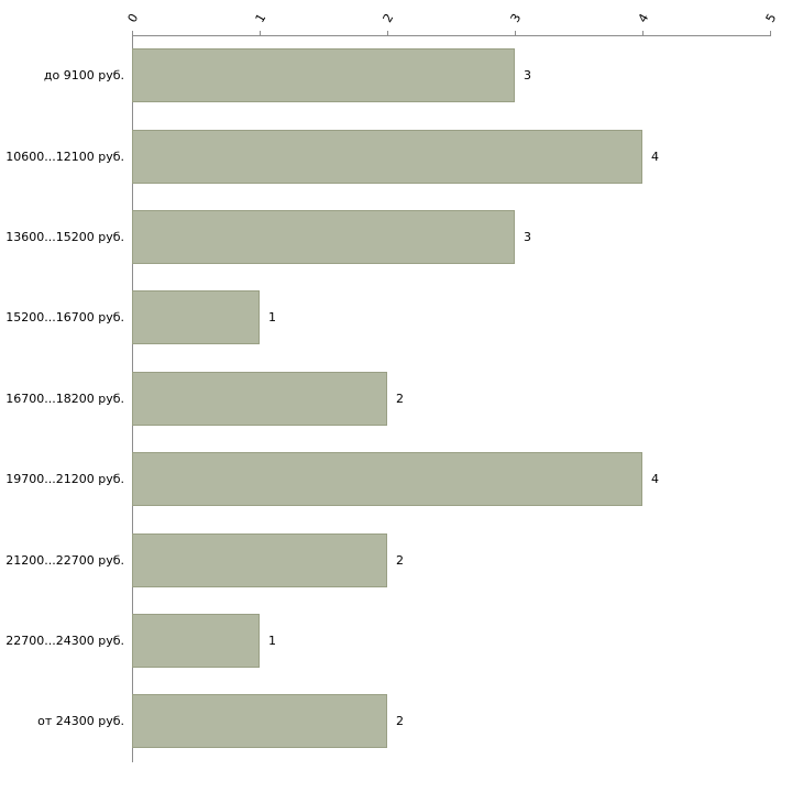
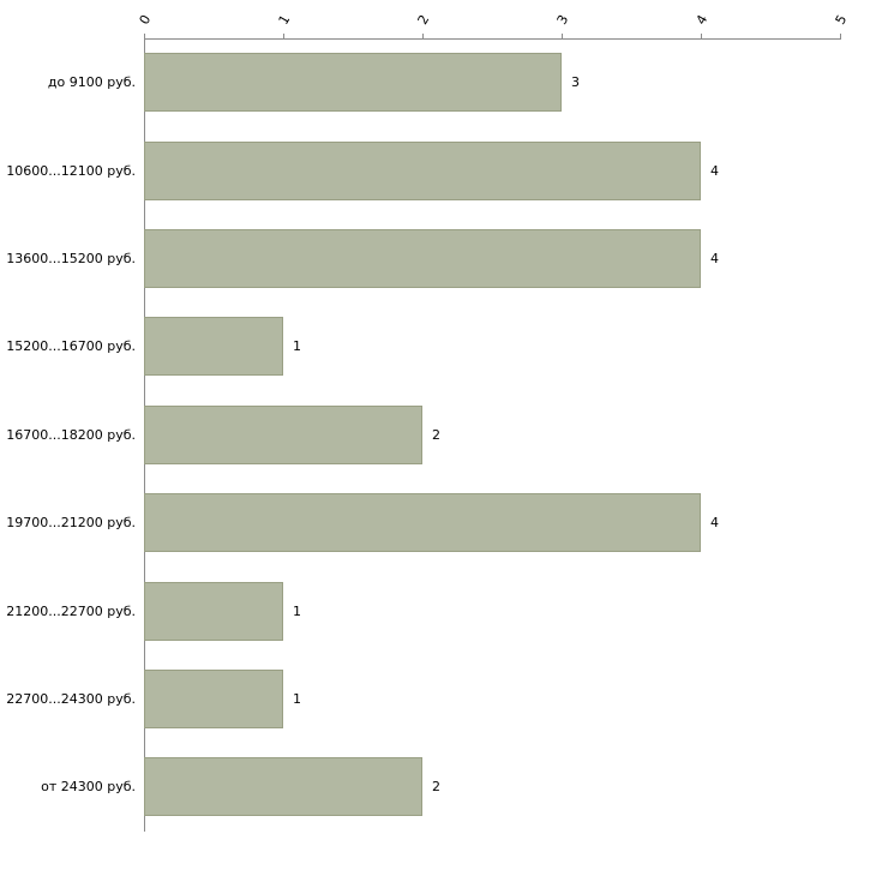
13600...15200 руб.: 3 -> 4
21200...22700 руб.: 2 -> 1
